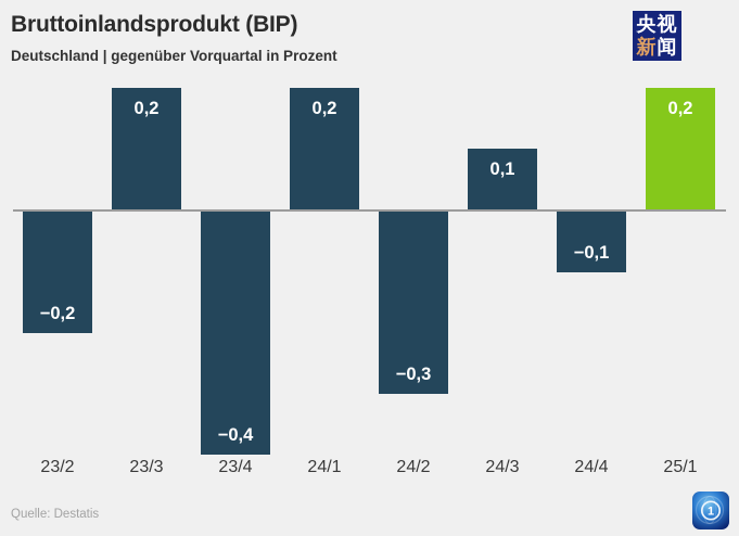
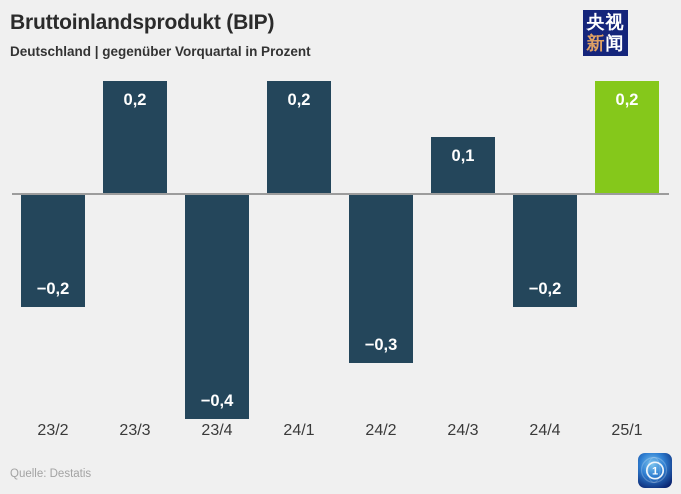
24/4: −0,1 -> −0,2
